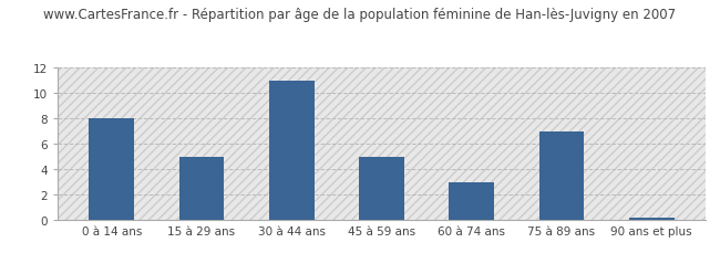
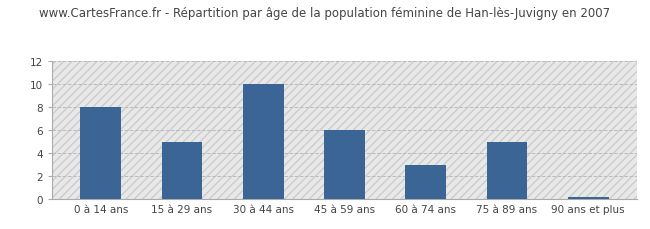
30 à 44 ans: 11.0 -> 10.0
45 à 59 ans: 5.0 -> 6.0
75 à 89 ans: 7.0 -> 5.0
